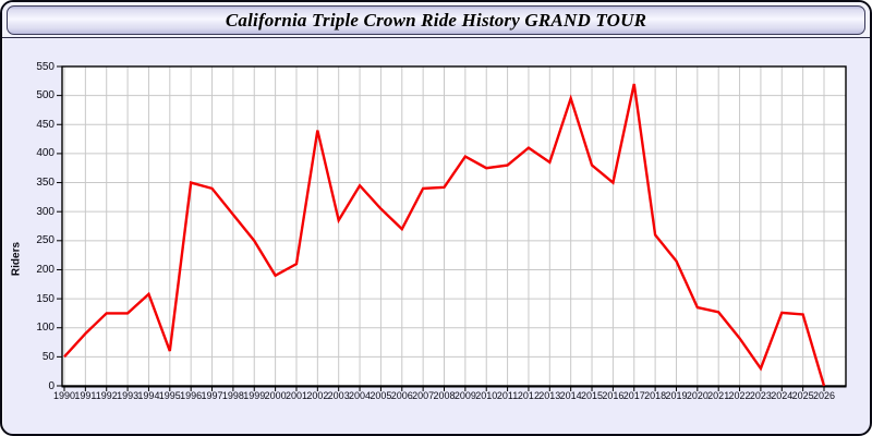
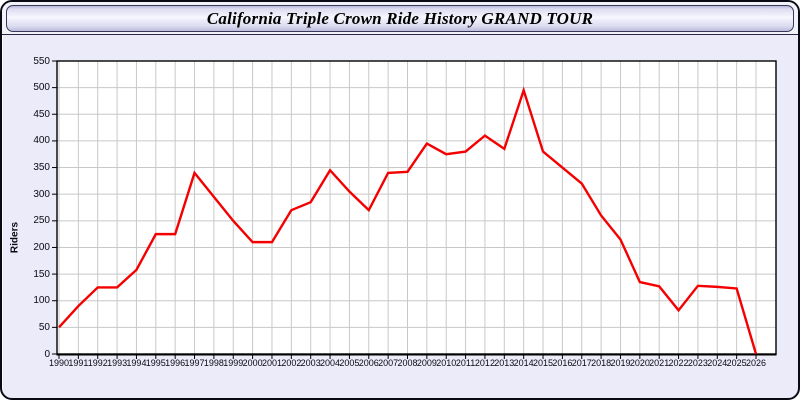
1995: 60 -> 220
1996: 350 -> 220
2000: 190 -> 210
2002: 440 -> 270
2017: 520 -> 320
2023: 30 -> 130
